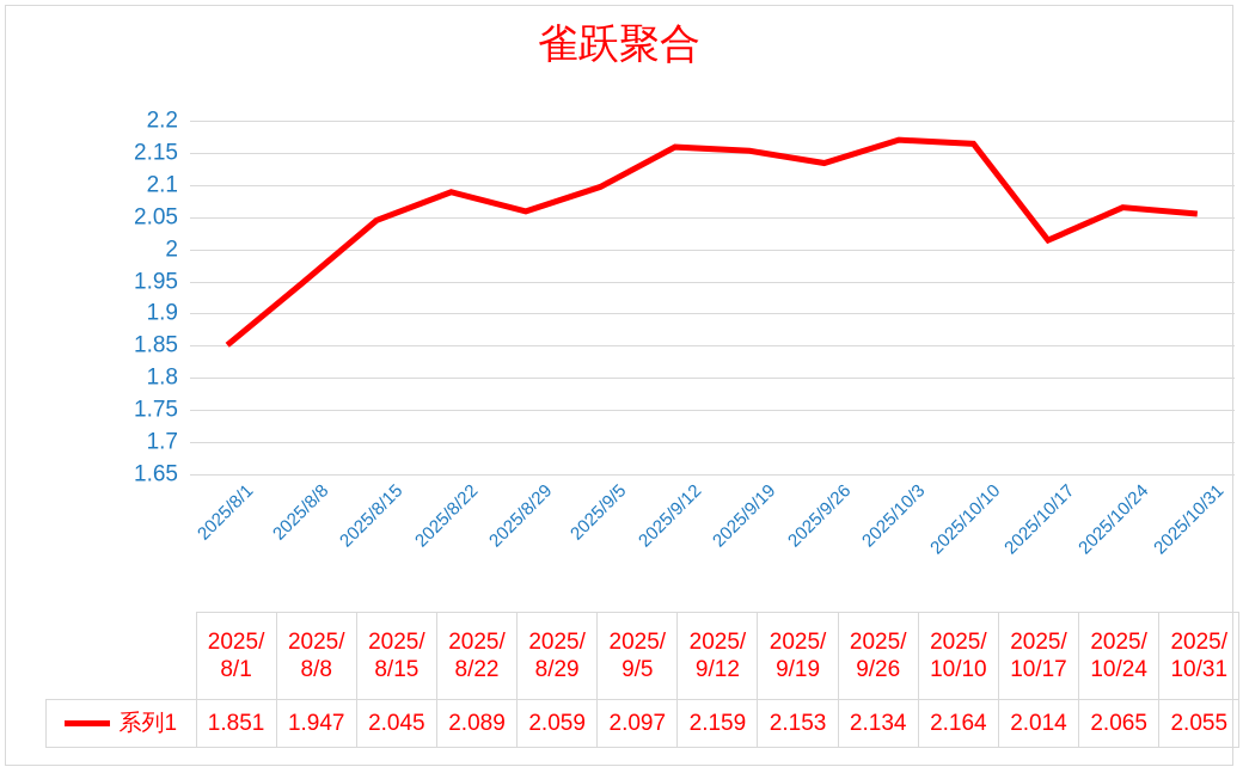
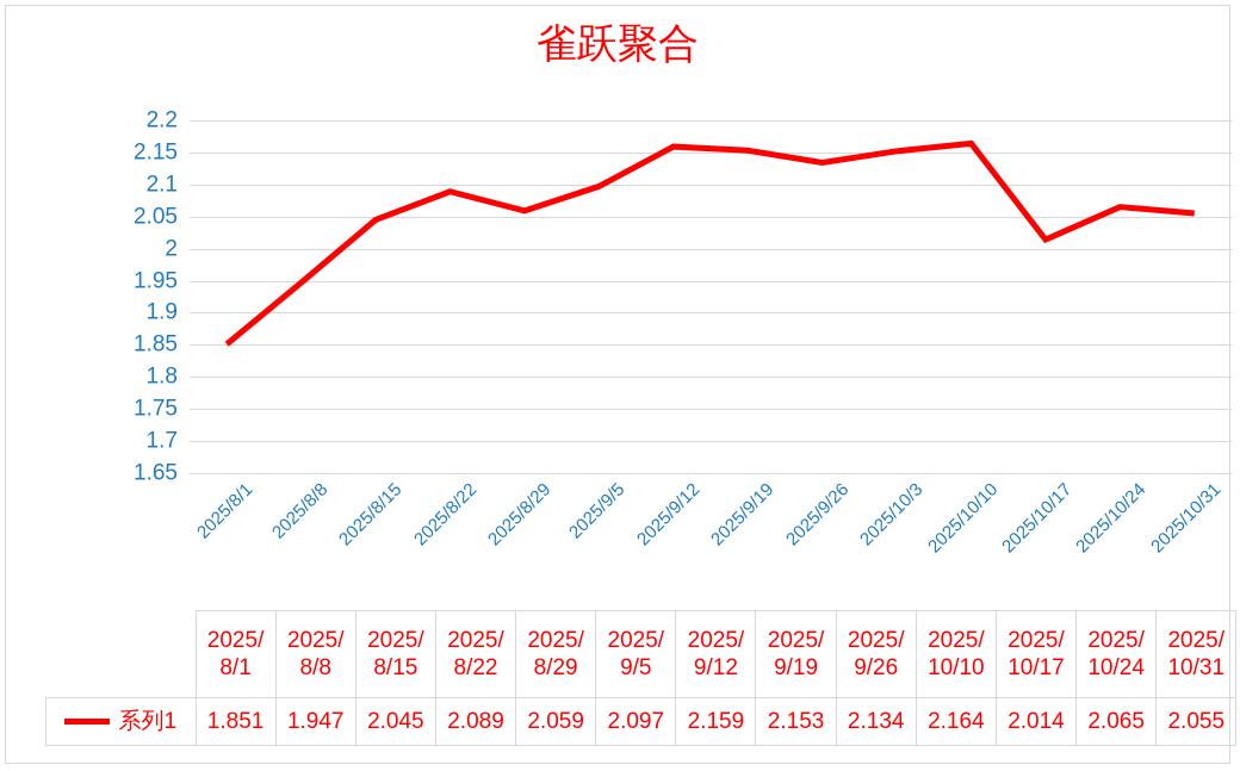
2025/10/3: 2.17 -> 2.15
